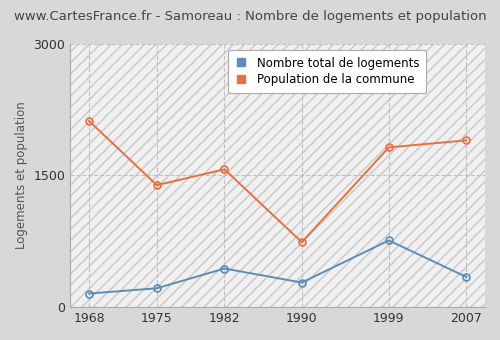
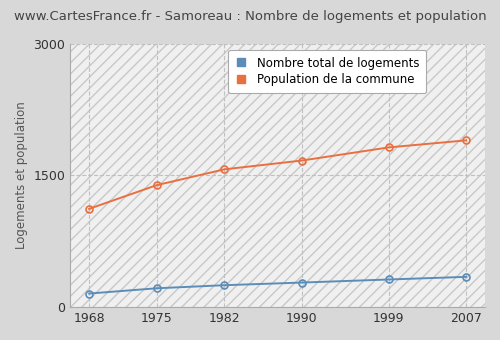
Population de la commune/1968: 2120 -> 1120
Nombre total de logements/1982: 440 -> 250
Population de la commune/1990: 740 -> 1670
Nombre total de logements/1999: 760 -> 320
